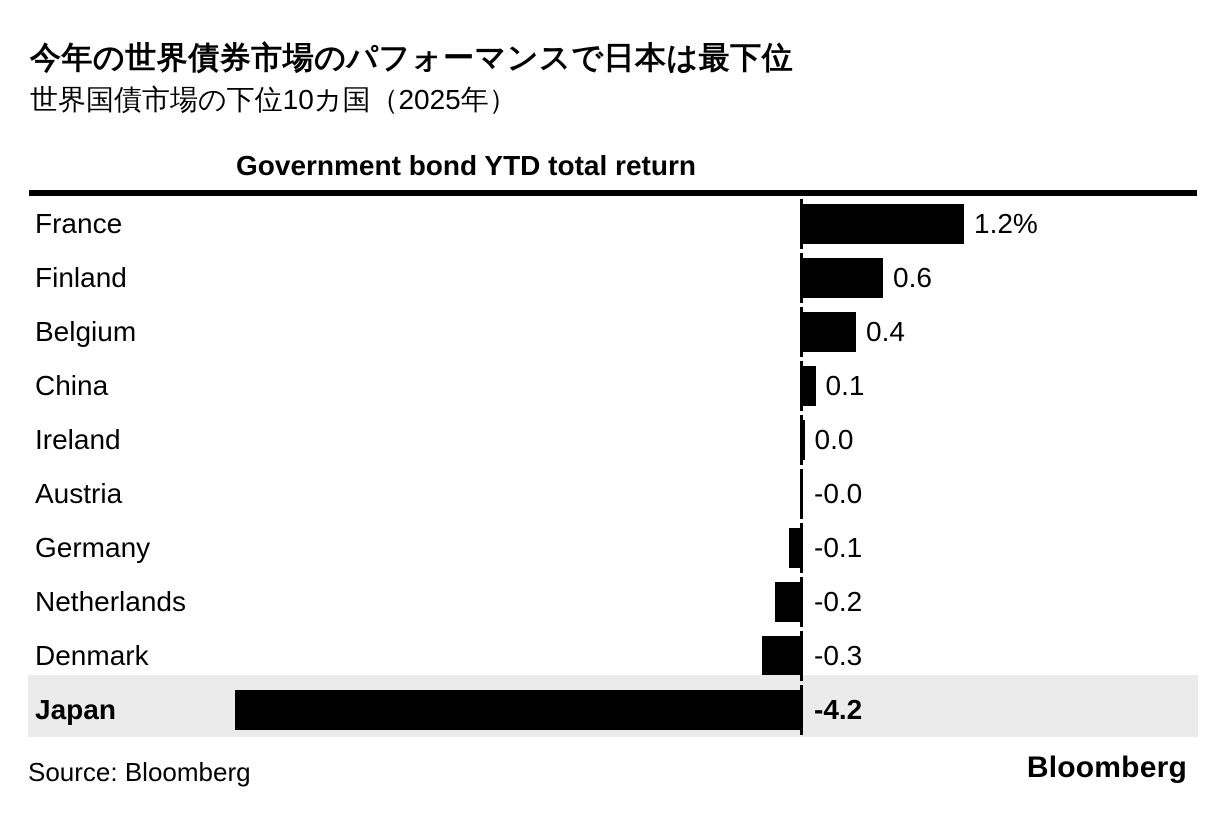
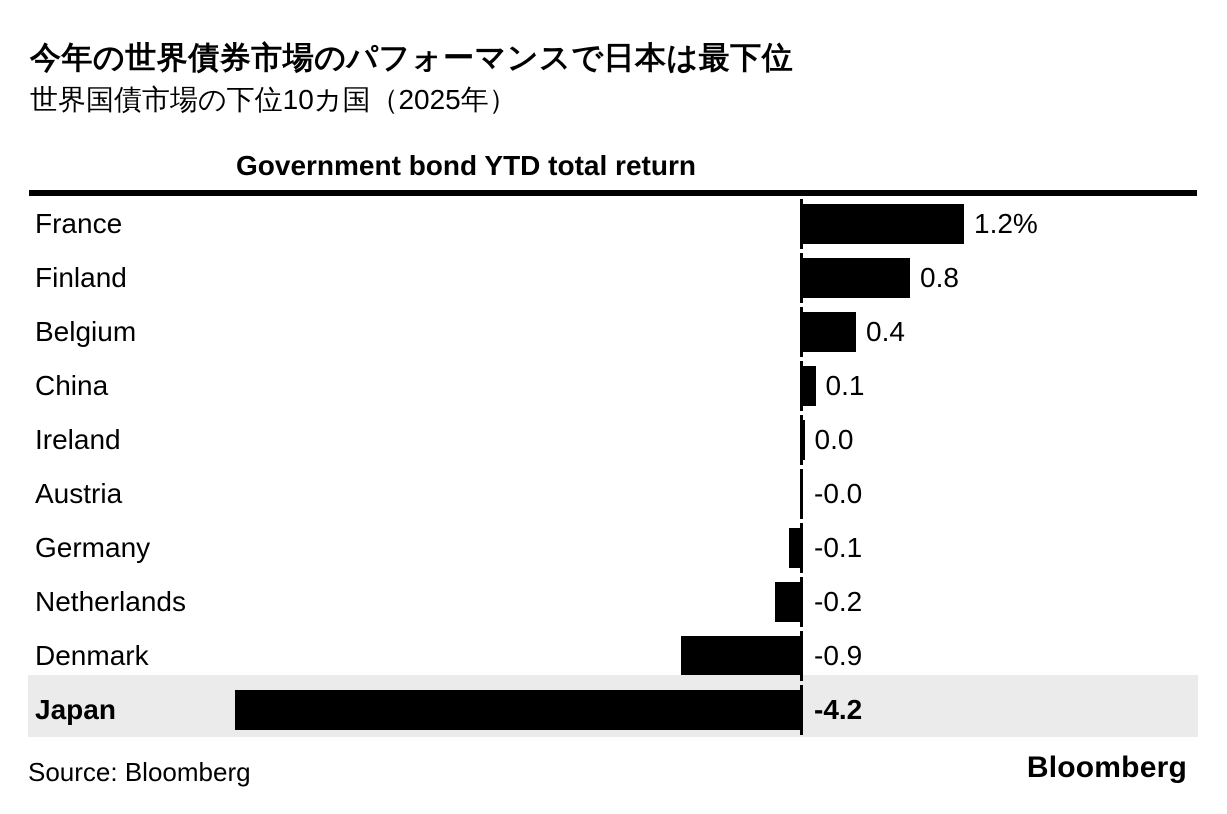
Finland: 0.6 -> 0.8
Denmark: -0.3 -> -0.9
